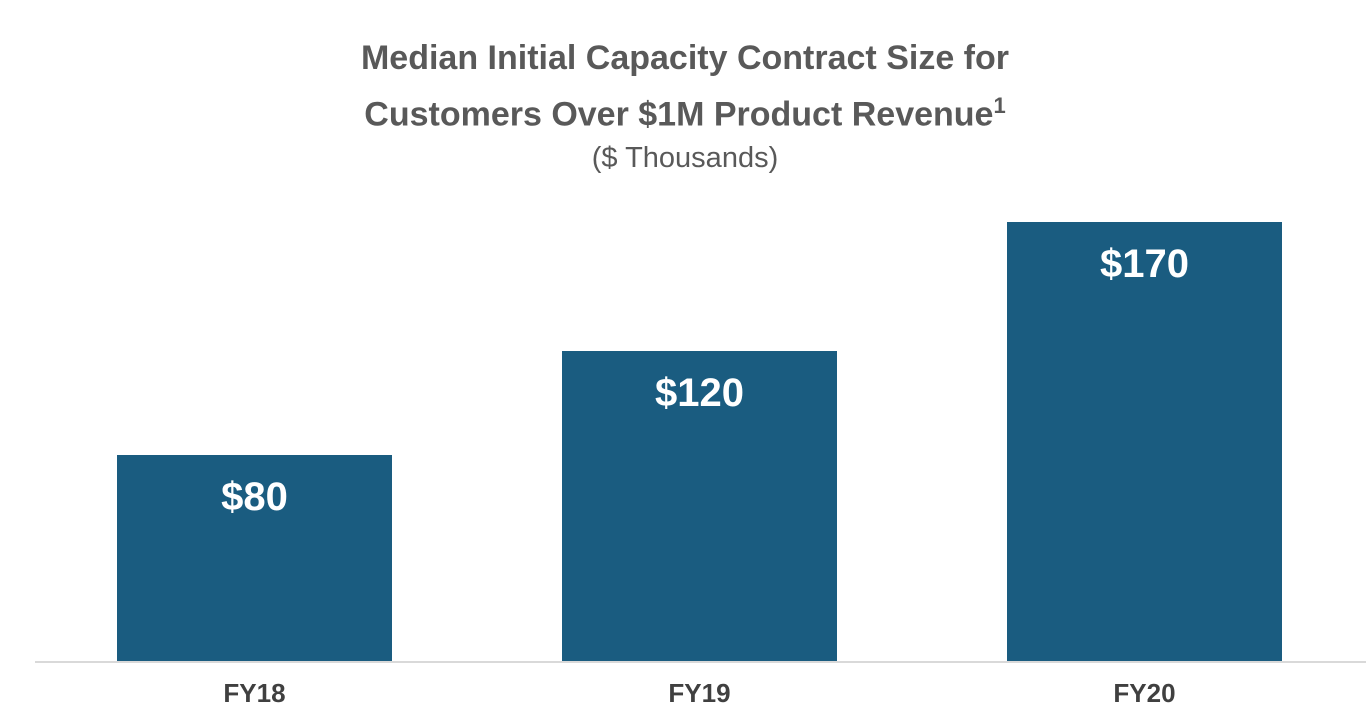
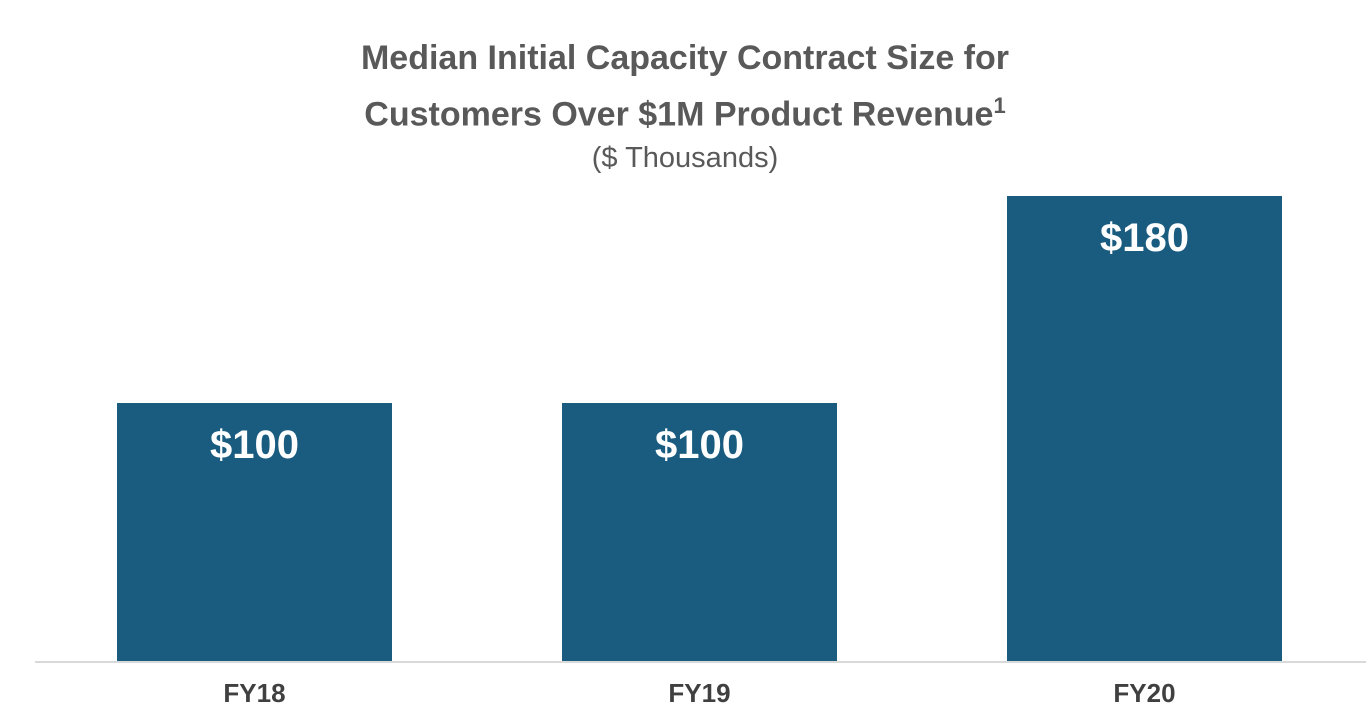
FY18: $80 -> $100
FY19: $120 -> $100
FY20: $170 -> $180
